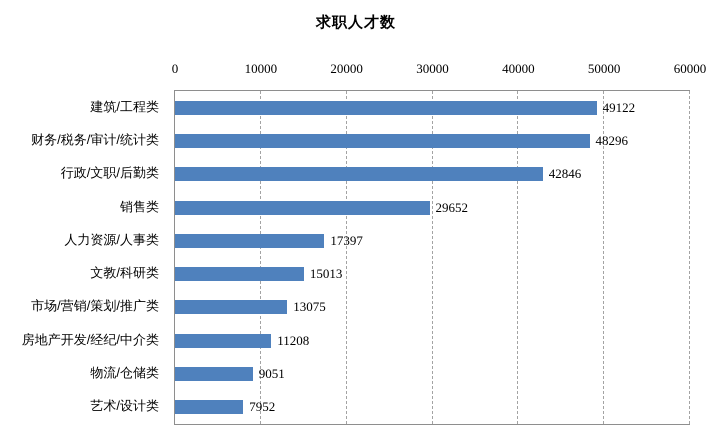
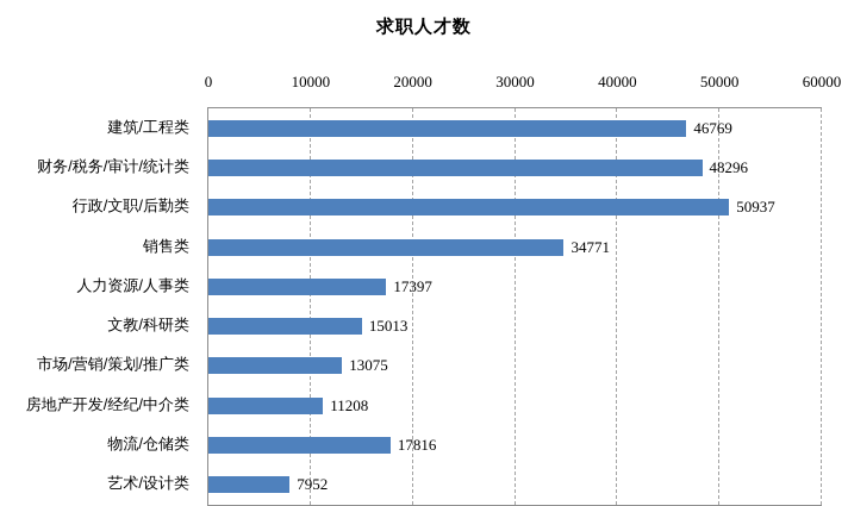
建筑/工程类: 49122 -> 46769
行政/文职/后勤类: 42846 -> 50937
销售类: 29652 -> 34771
物流/仓储类: 9051 -> 17816
